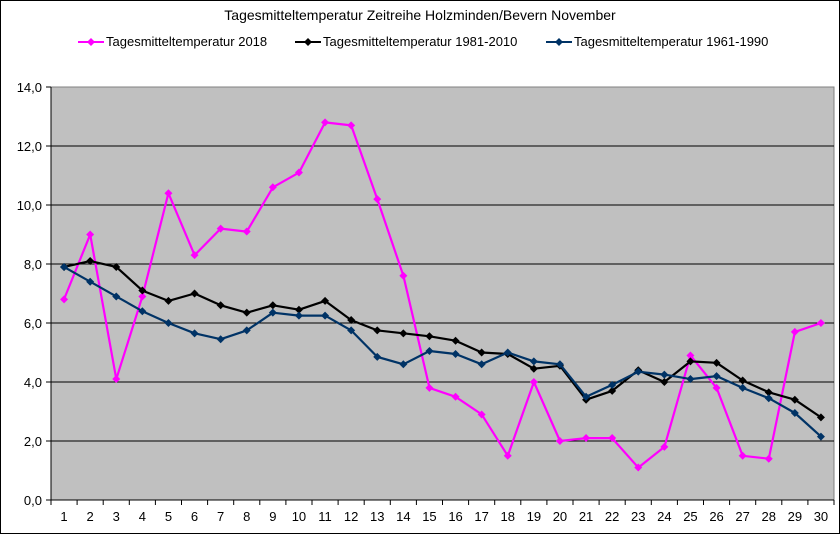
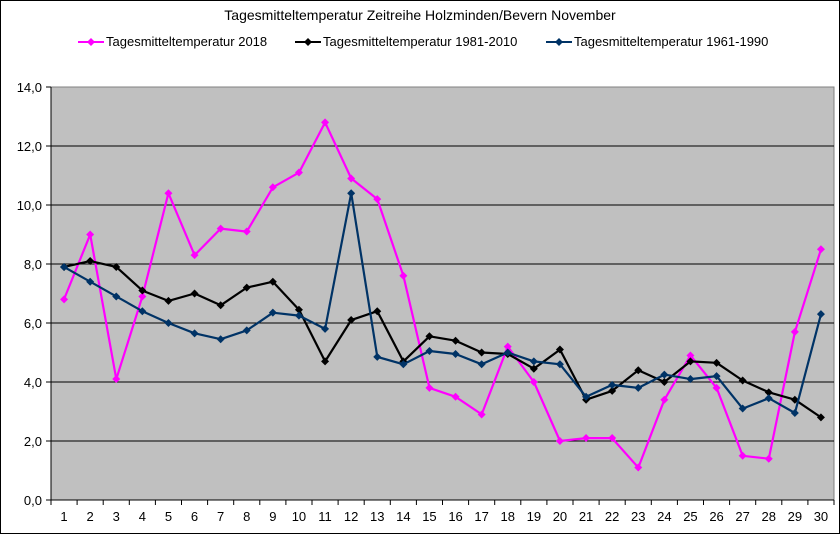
Tagesmitteltemperatur 1981-2010/8: 6,3 -> 7,2
Tagesmitteltemperatur 1981-2010/9: 6,6 -> 7,4
Tagesmitteltemperatur 1981-2010/11: 6,8 -> 4,7
Tagesmitteltemperatur 1961-1990/11: 6,2 -> 5,8
Tagesmitteltemperatur 2018/12: 12,7 -> 10,9
Tagesmitteltemperatur 1961-1990/12: 5,8 -> 10,4
Tagesmitteltemperatur 1981-2010/13: 5,8 -> 6,4
Tagesmitteltemperatur 1981-2010/14: 5,7 -> 4,7
Tagesmitteltemperatur 2018/18: 1,5 -> 5,2
Tagesmitteltemperatur 1981-2010/20: 4,5 -> 5,1
Tagesmitteltemperatur 1961-1990/23: 4,3 -> 3,8
Tagesmitteltemperatur 2018/24: 1,8 -> 3,4
Tagesmitteltemperatur 1961-1990/27: 3,8 -> 3,1
Tagesmitteltemperatur 2018/30: 6,0 -> 8,5
Tagesmitteltemperatur 1961-1990/30: 2,1 -> 6,3
